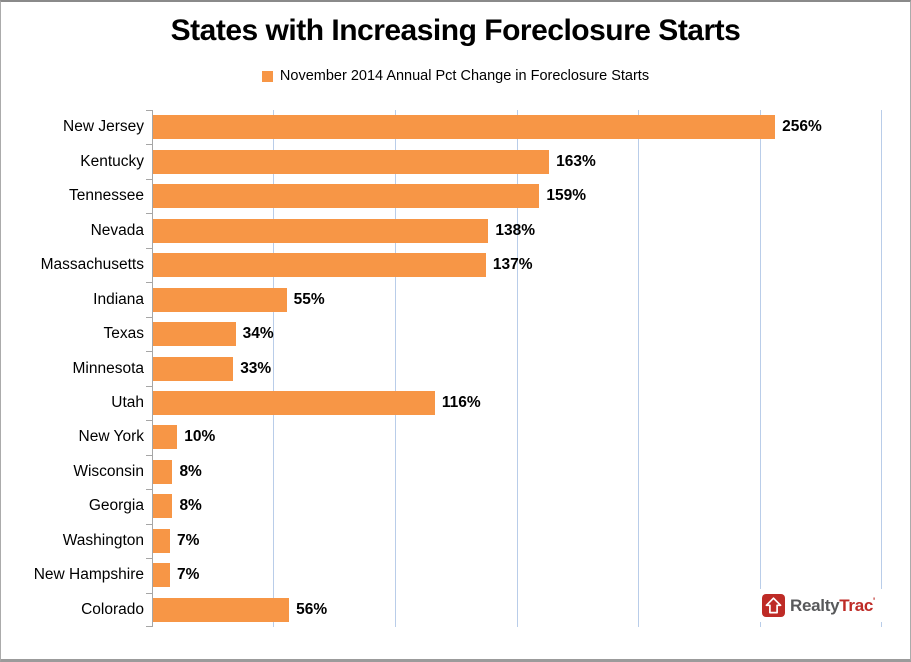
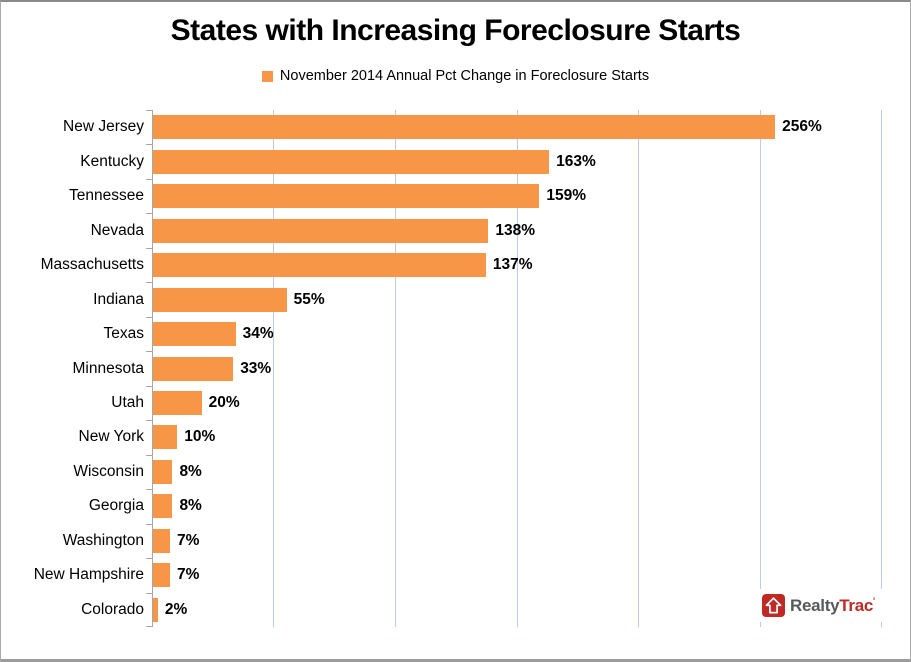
Utah: 116% -> 20%
Colorado: 56% -> 2%
